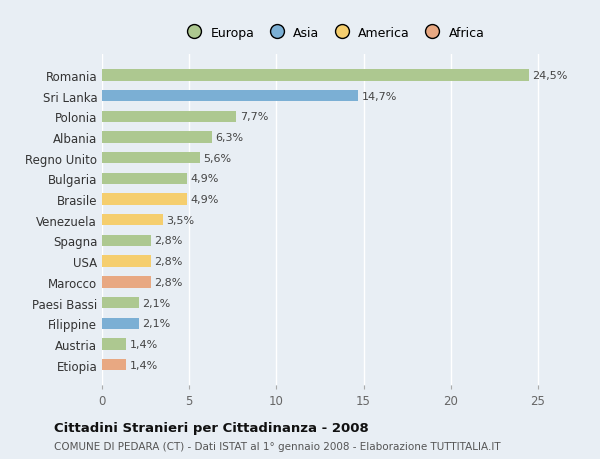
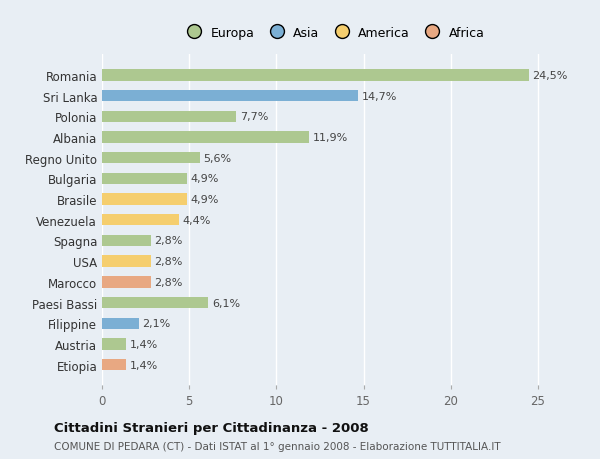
Albania: 6,3% -> 11,9%
Venezuela: 3,5% -> 4,4%
Paesi Bassi: 2,1% -> 6,1%
